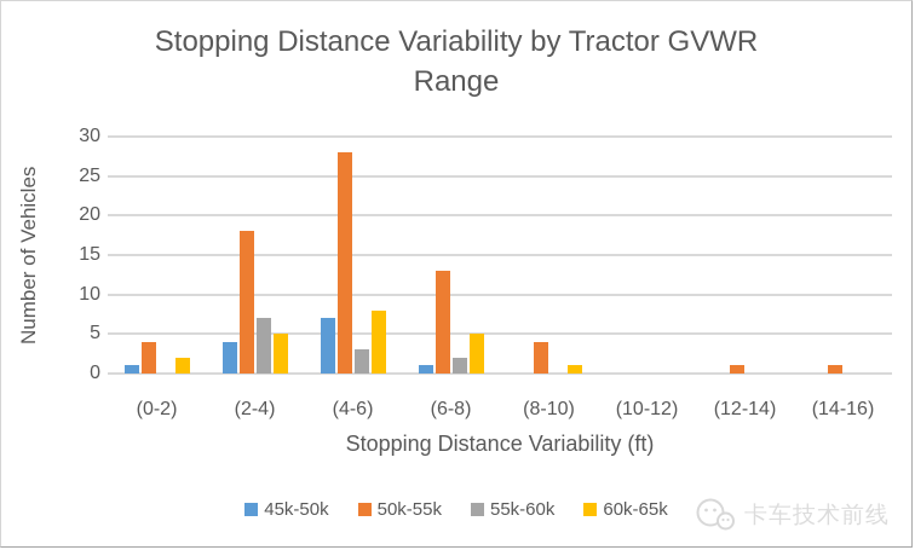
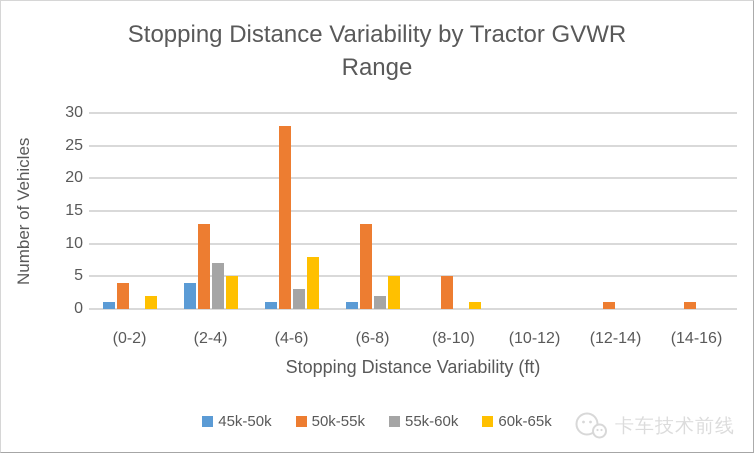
50k-55k/(2-4): 18 -> 13
45k-50k/(4-6): 7 -> 1
50k-55k/(8-10): 4 -> 5
